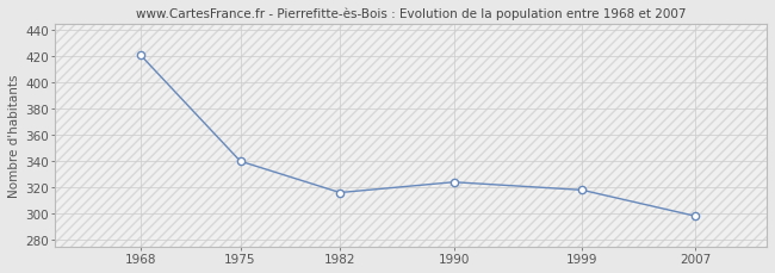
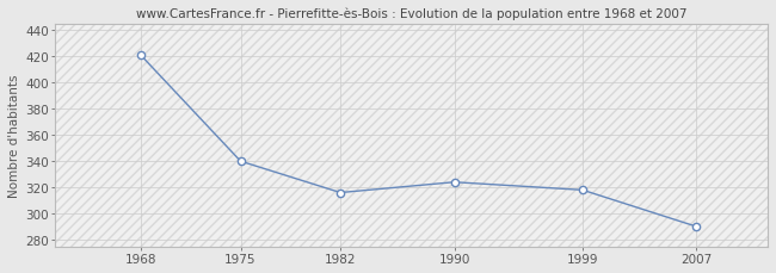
2007: 298 -> 290
